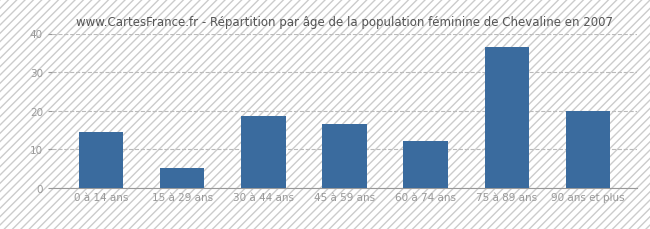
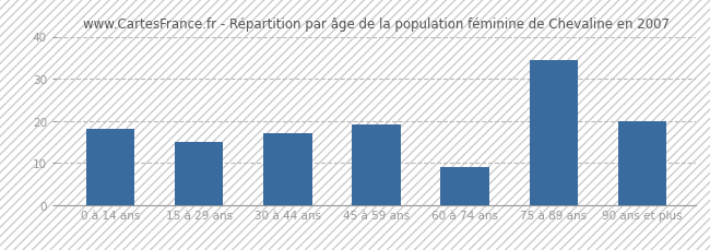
0 à 14 ans: 14.5 -> 18.0
15 à 29 ans: 5.0 -> 15.0
30 à 44 ans: 18.5 -> 17.0
45 à 59 ans: 16.5 -> 19.0
60 à 74 ans: 12.0 -> 9.0
75 à 89 ans: 36.5 -> 34.5
